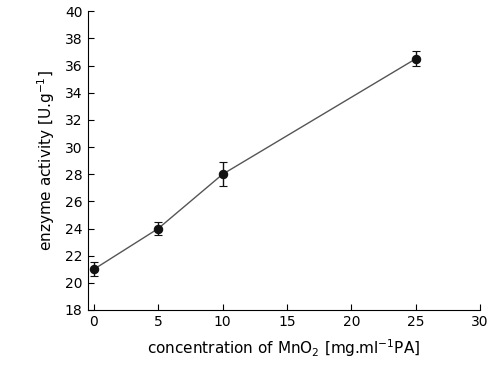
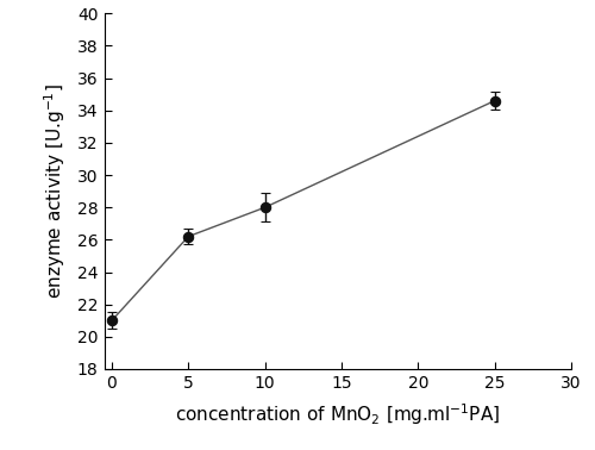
5: 24.0 -> 26.2
25: 36.5 -> 34.6
